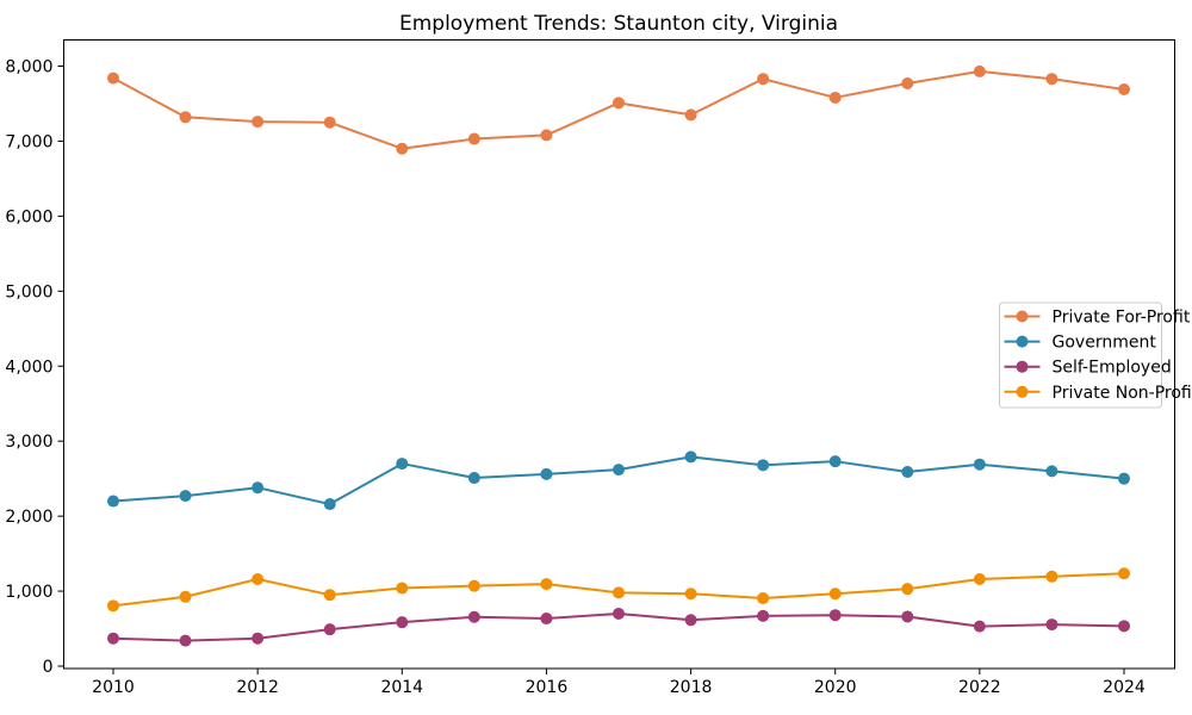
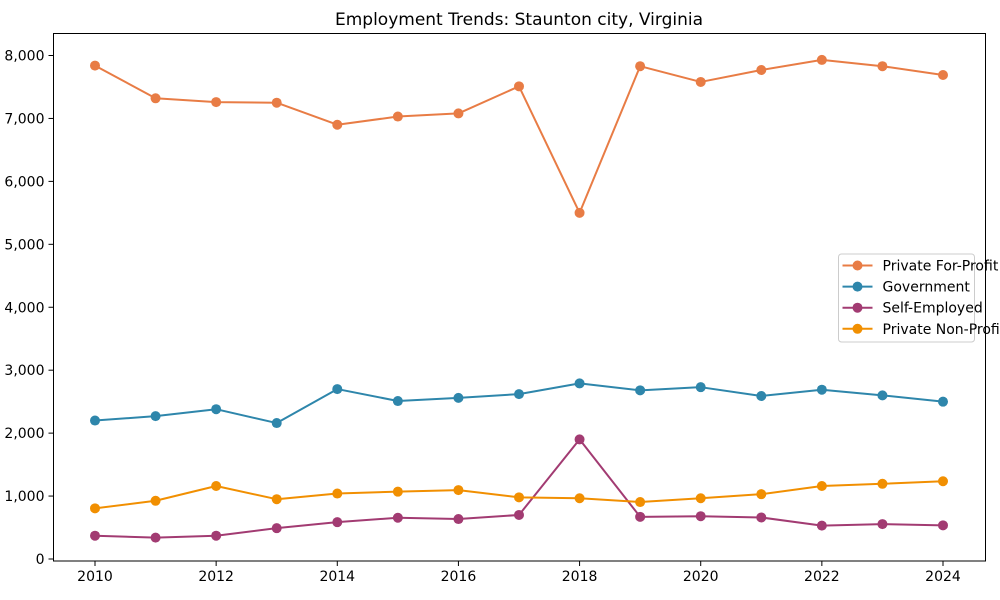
Private For-Profit/2018: 7400 -> 5500
Self-Employed/2018: 600 -> 1900
